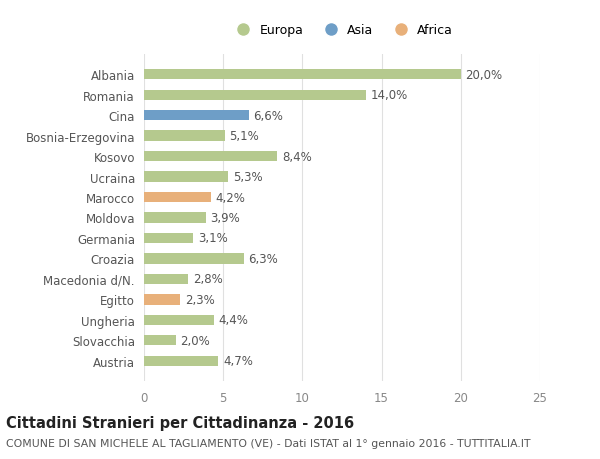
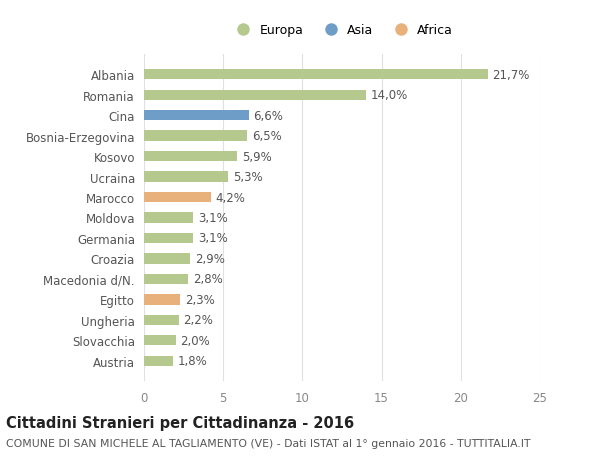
Albania: 20,0% -> 21,7%
Bosnia-Erzegovina: 5,1% -> 6,5%
Kosovo: 8,4% -> 5,9%
Moldova: 3,9% -> 3,1%
Croazia: 6,3% -> 2,9%
Ungheria: 4,4% -> 2,2%
Austria: 4,7% -> 1,8%
